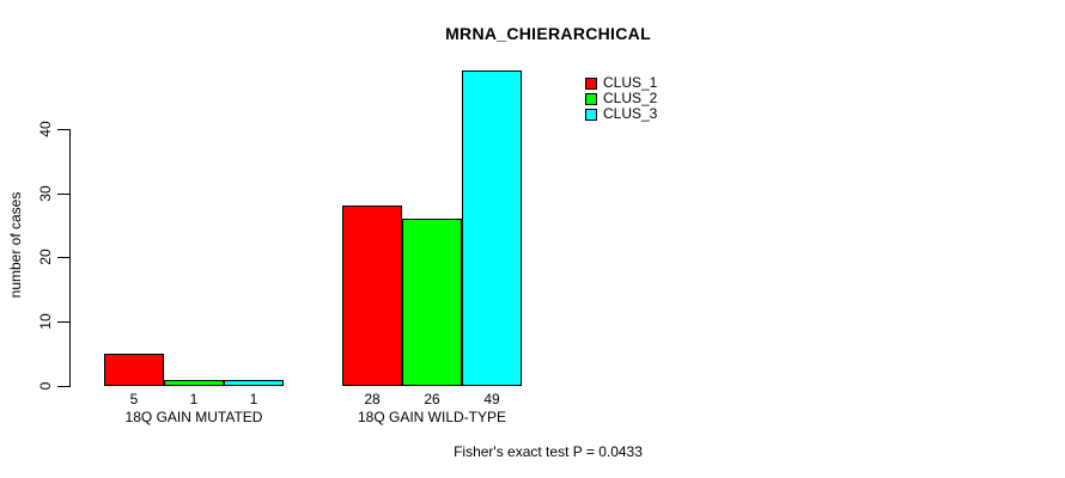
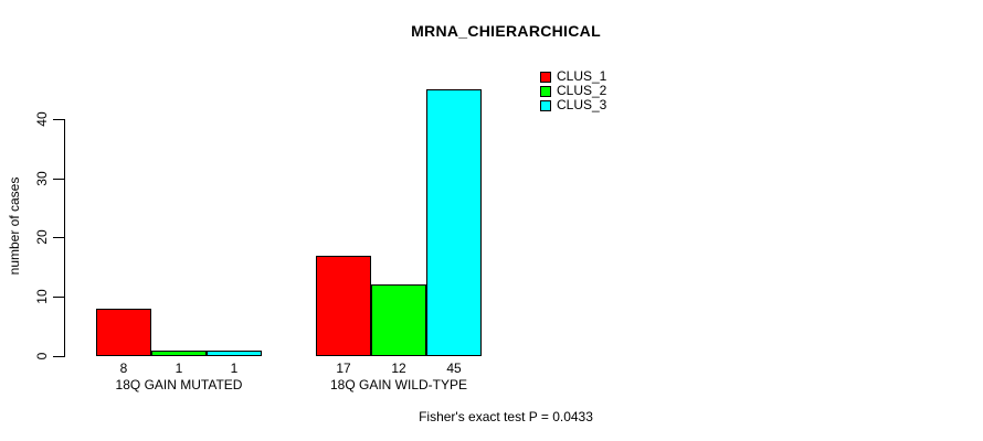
CLUS_1/18Q GAIN MUTATED: 5 -> 8
CLUS_1/18Q GAIN WILD-TYPE: 28 -> 17
CLUS_2/18Q GAIN WILD-TYPE: 26 -> 12
CLUS_3/18Q GAIN WILD-TYPE: 49 -> 45
